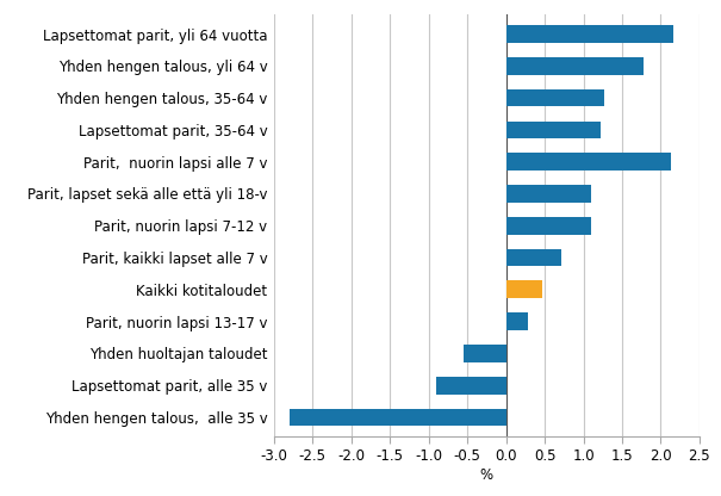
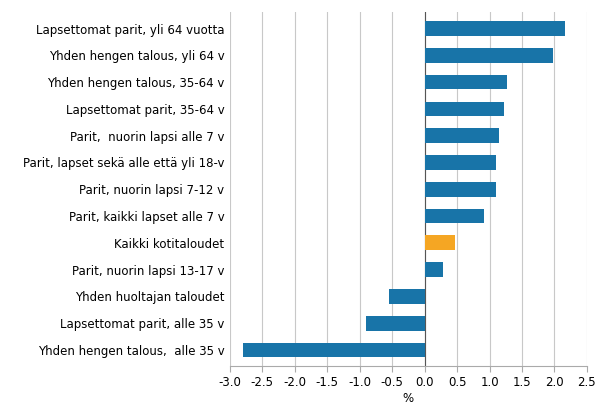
Yhden hengen talous, yli 64 v: 1.78 -> 1.98
Parit, nuorin lapsi alle 7 v: 2.14 -> 1.15
Parit, kaikki lapset alle 7 v: 0.72 -> 0.92
